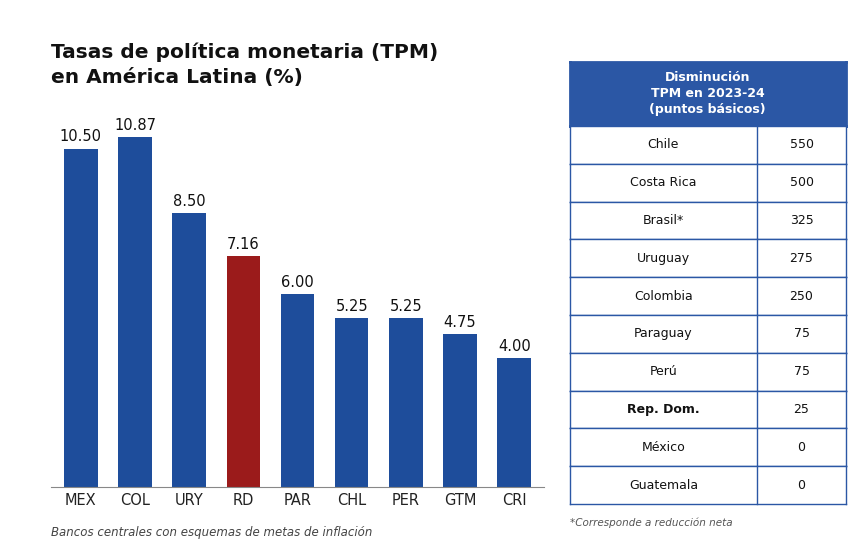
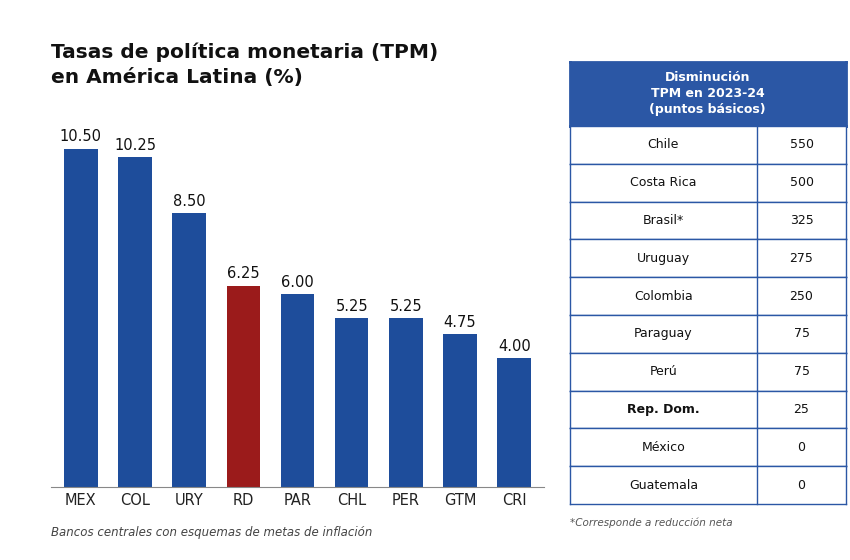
COL: 10.87 -> 10.25
RD: 7.16 -> 6.25
